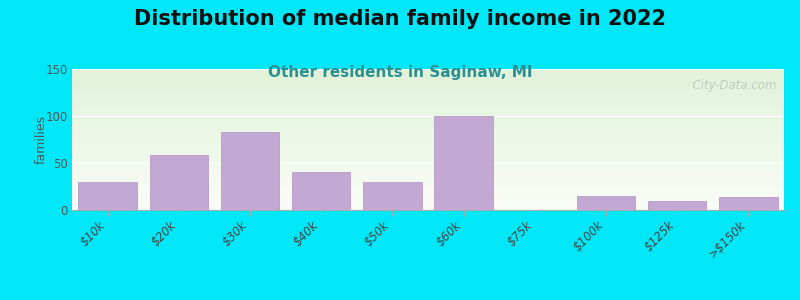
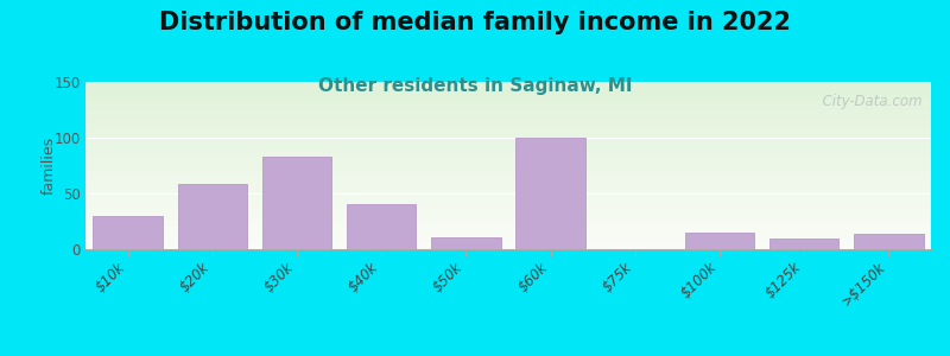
$50k: 30 -> 11
